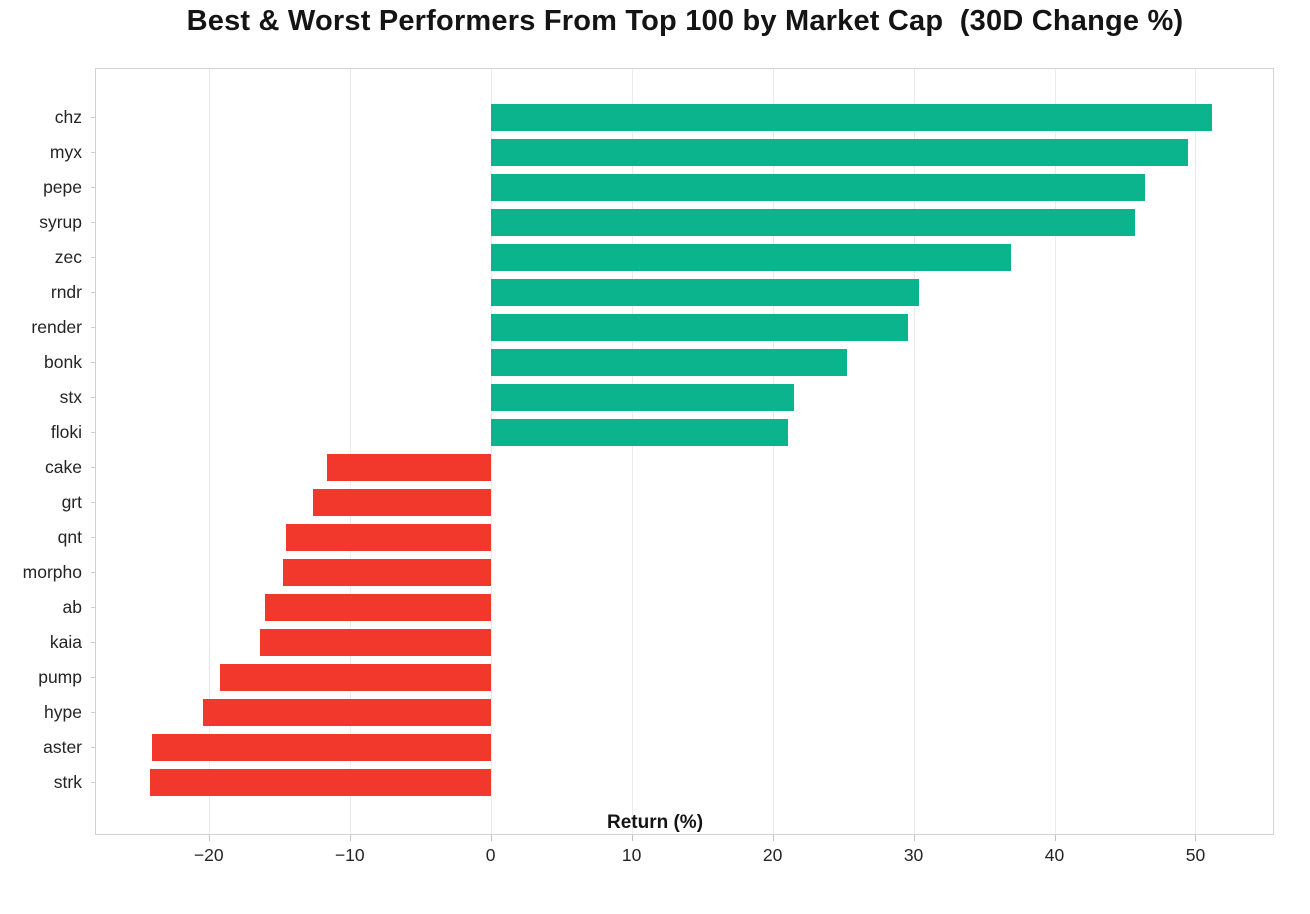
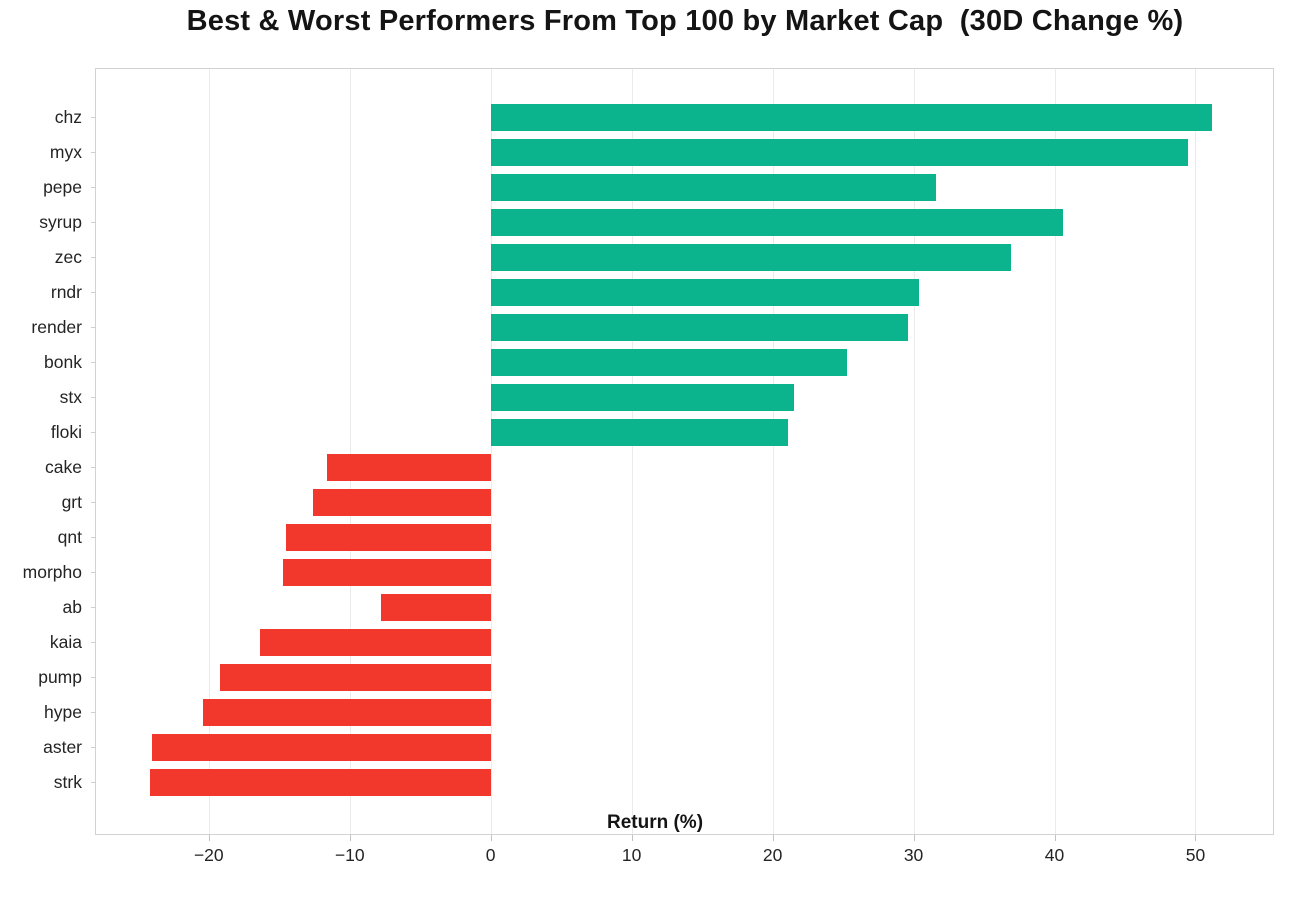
pepe: 46.4 -> 31.6
syrup: 45.7 -> 40.6
ab: -16.0 -> -7.8
